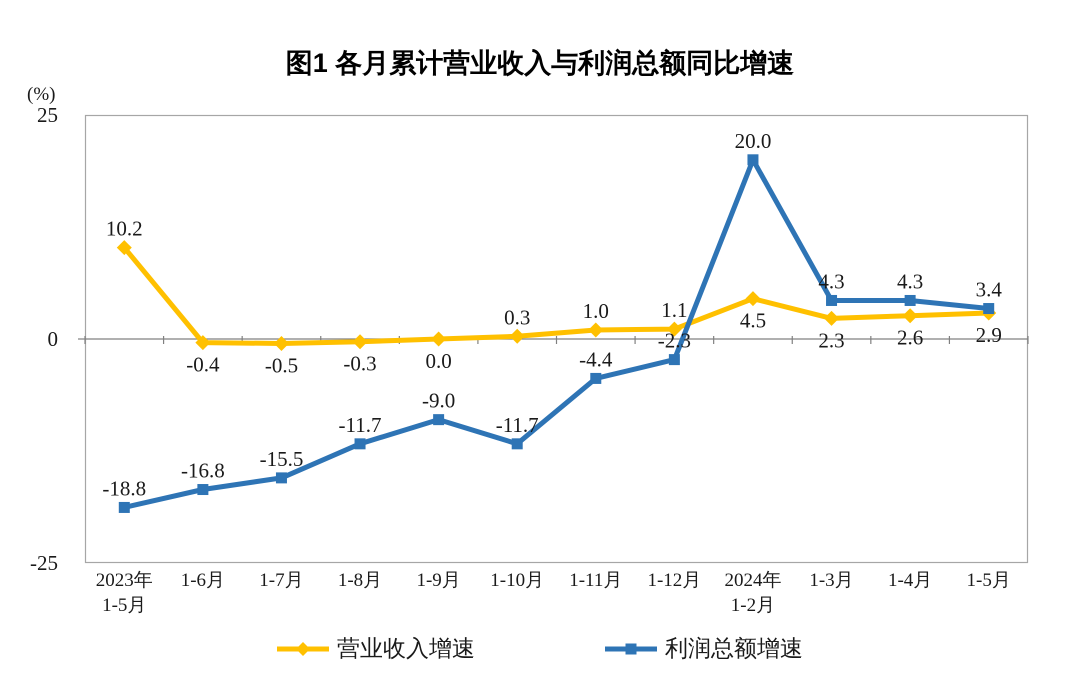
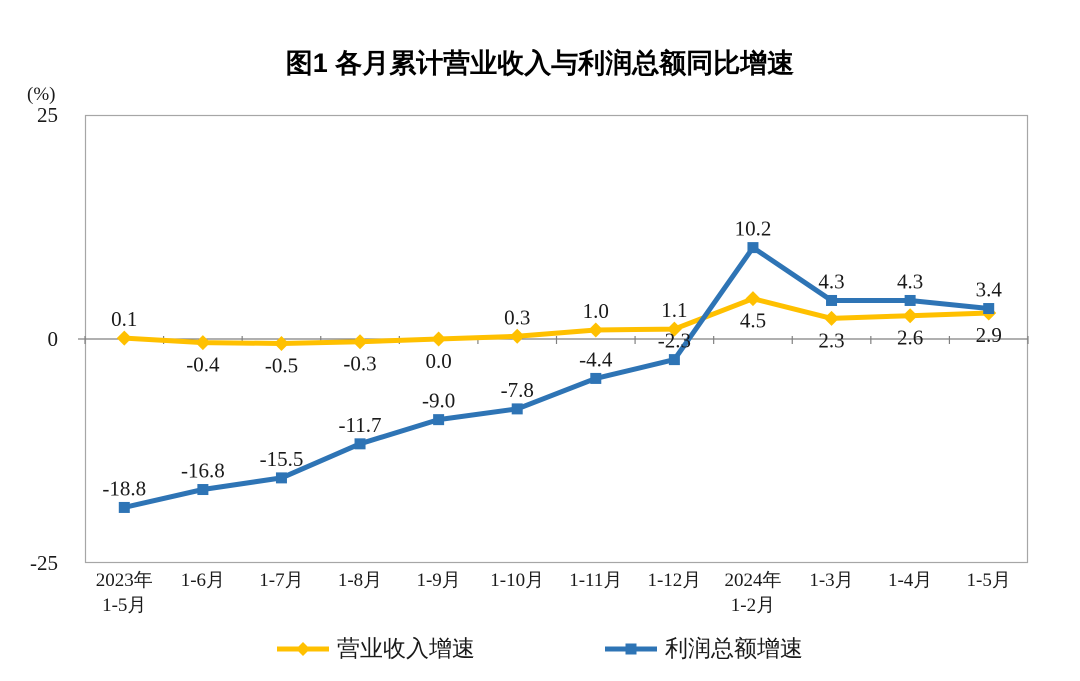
营业收入增速/2023年 1-5月: 10.2 -> 0.1
利润总额增速/1-10月: -11.7 -> -7.8
利润总额增速/2024年 1-2月: 20.0 -> 10.2
